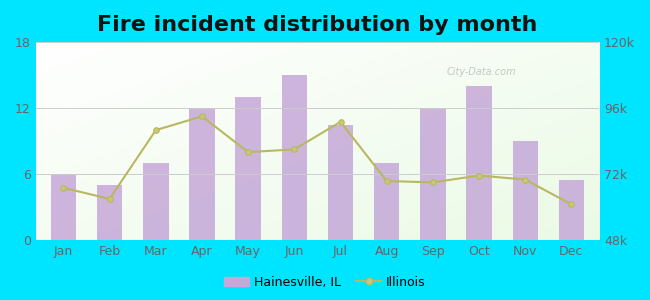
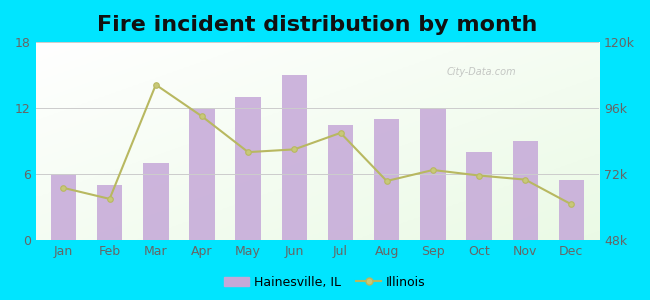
Illinois/Mar: 88.0k -> 104.5k
Illinois/Jul: 91.0k -> 87.0k
Hainesville, IL/Aug: 7.0 -> 11.0
Illinois/Sep: 69.0k -> 73.5k
Hainesville, IL/Oct: 14.0 -> 8.0
